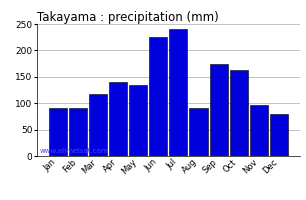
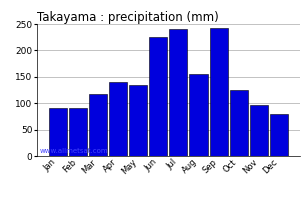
Aug: 90 -> 155
Sep: 174 -> 242
Oct: 162 -> 125
